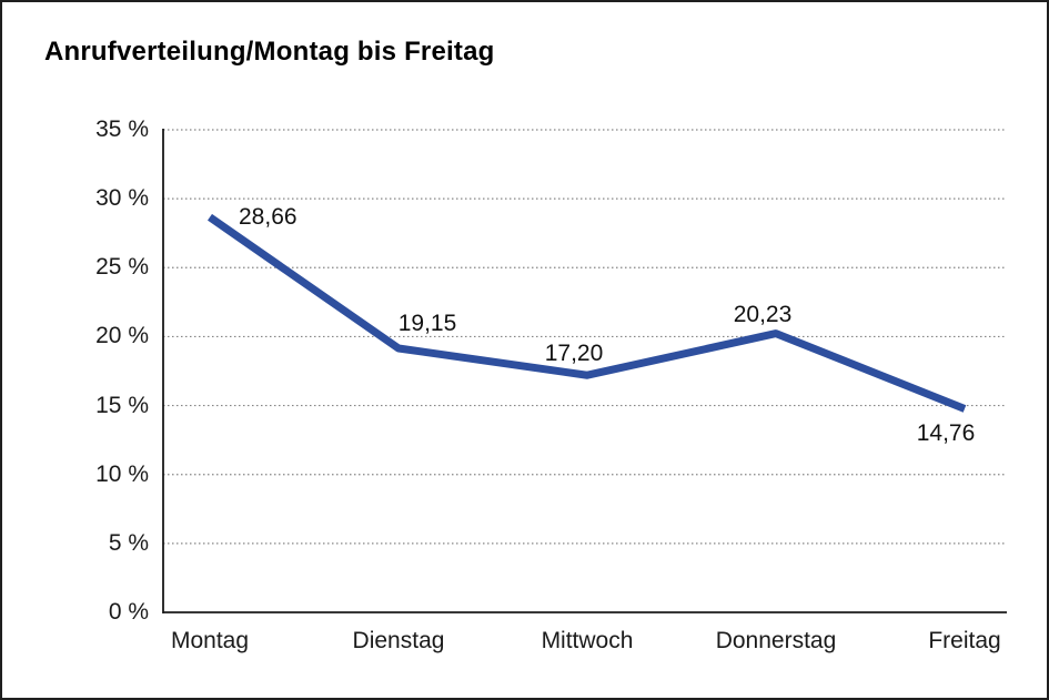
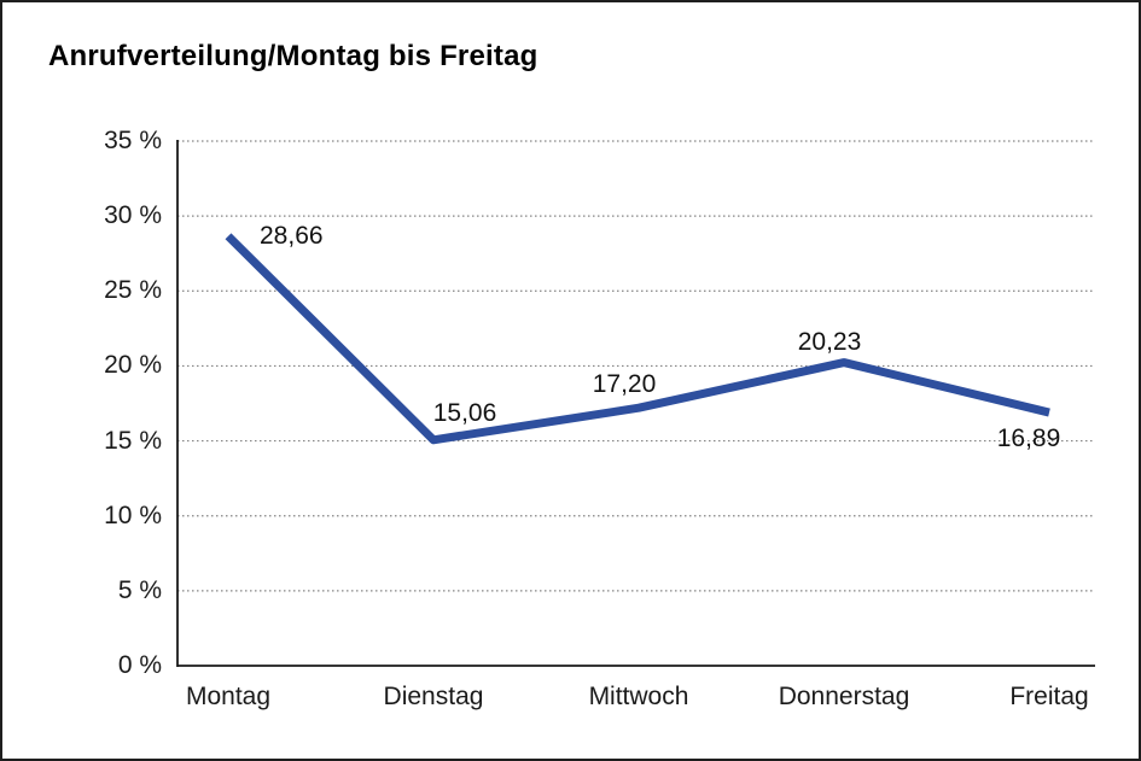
Dienstag: 19,15 -> 15,06
Freitag: 14,76 -> 16,89
